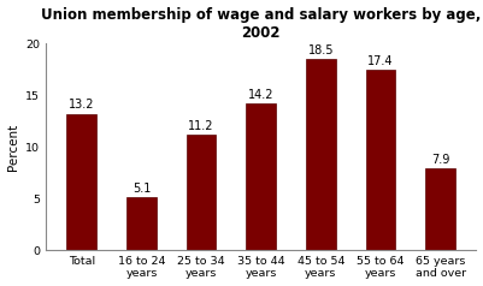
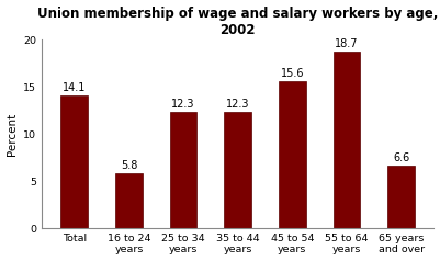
Total: 13.2 -> 14.1
16 to 24 years: 5.1 -> 5.8
25 to 34 years: 11.2 -> 12.3
35 to 44 years: 14.2 -> 12.3
45 to 54 years: 18.5 -> 15.6
55 to 64 years: 17.4 -> 18.7
65 years and over: 7.9 -> 6.6
